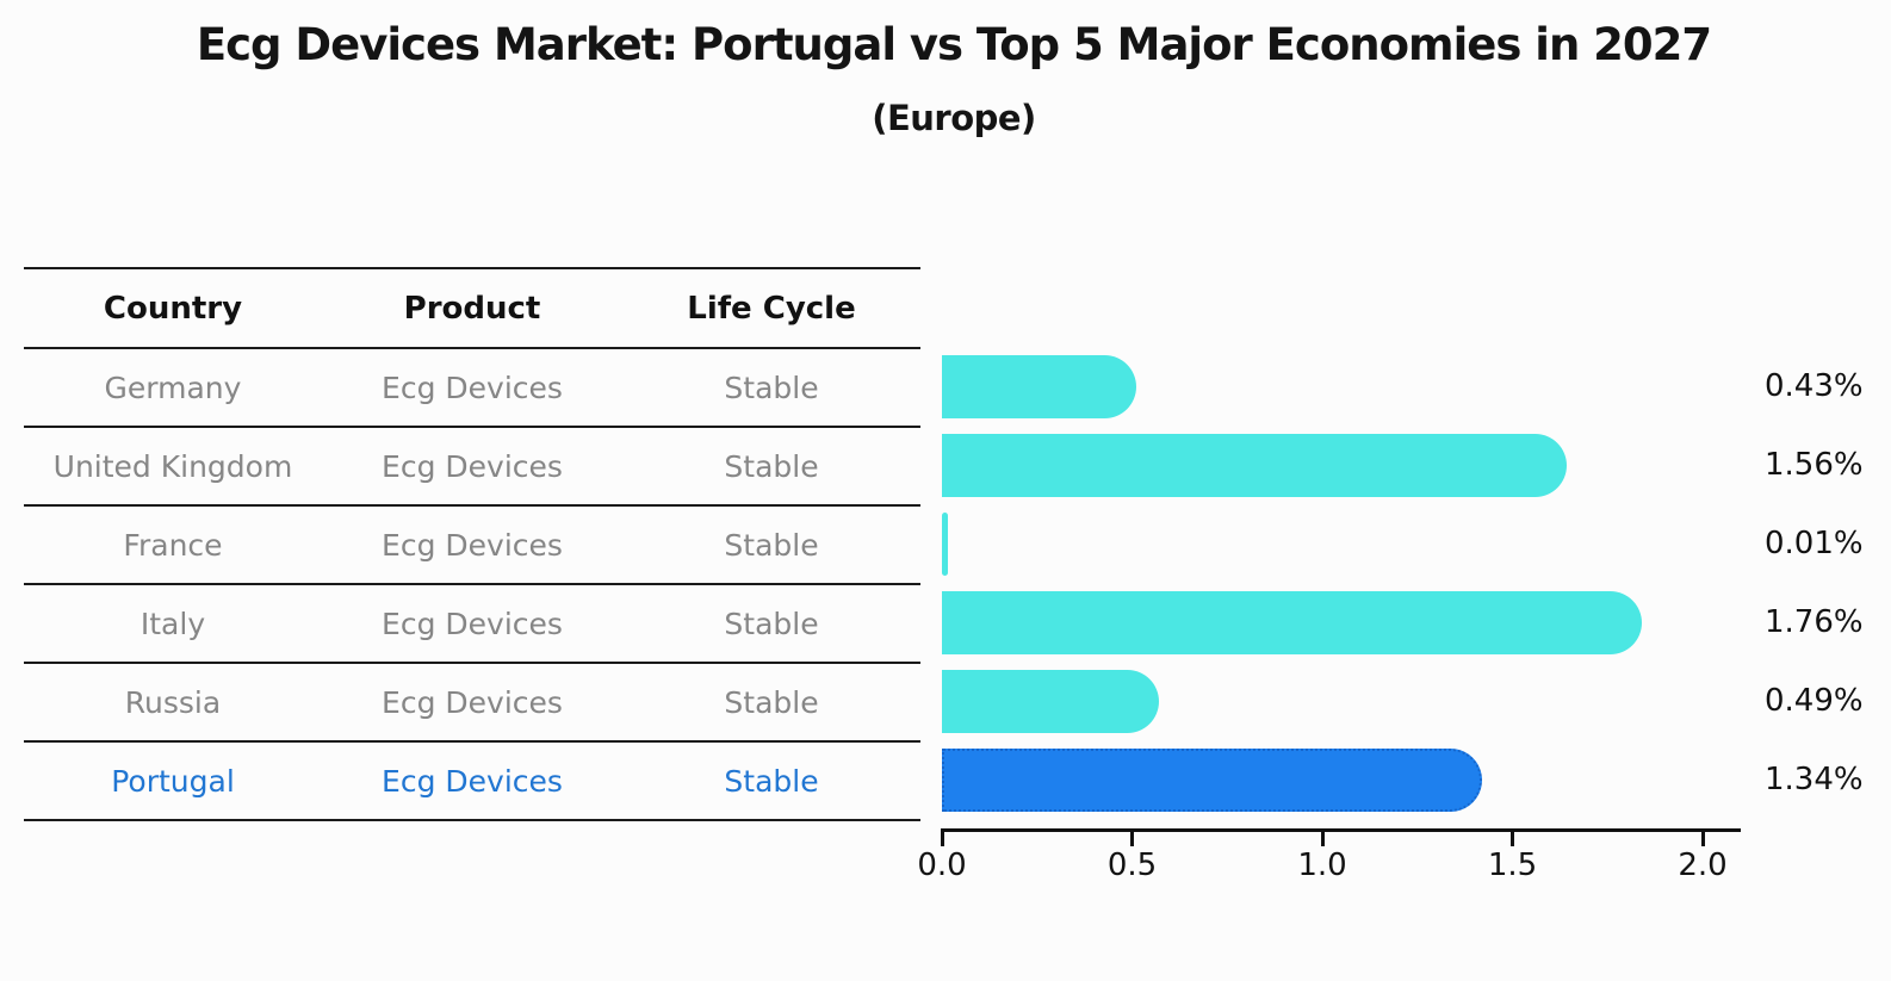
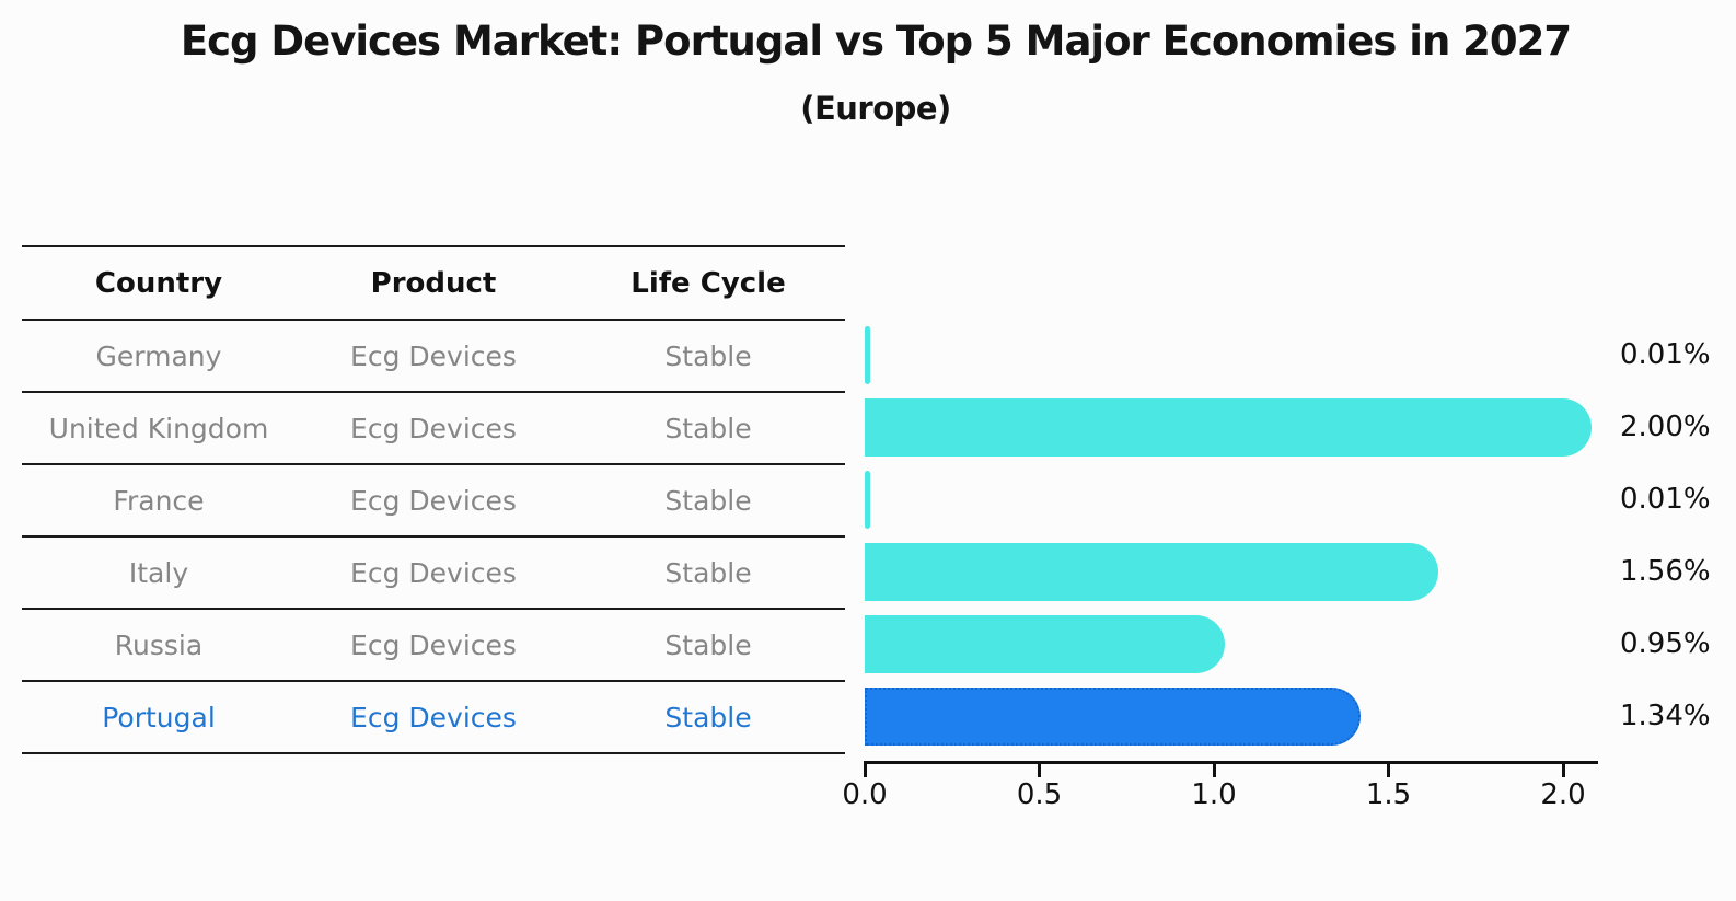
Germany: 0.43% -> 0.01%
United Kingdom: 1.56% -> 2.00%
Italy: 1.76% -> 1.56%
Russia: 0.49% -> 0.95%
